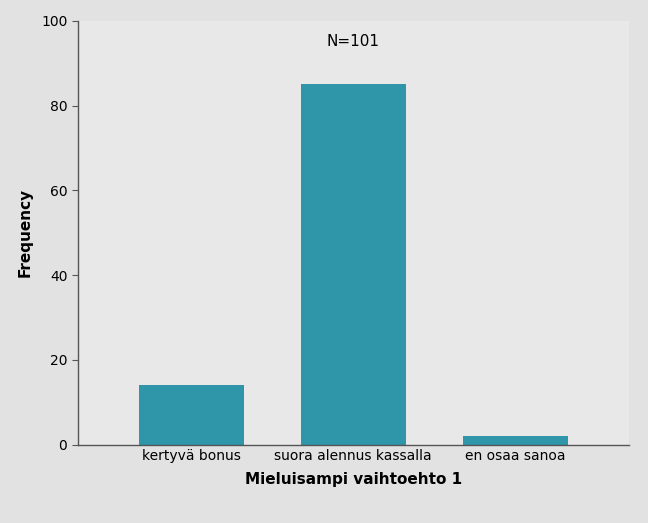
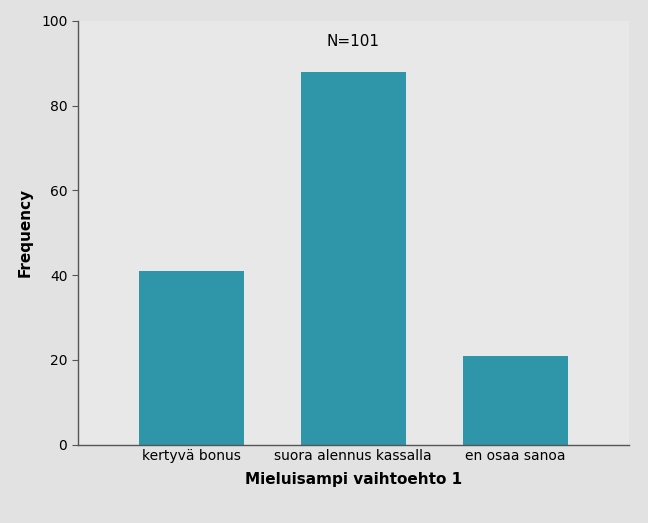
kertyvä bonus: 14 -> 41
suora alennus kassalla: 85 -> 88
en osaa sanoa: 2 -> 21
